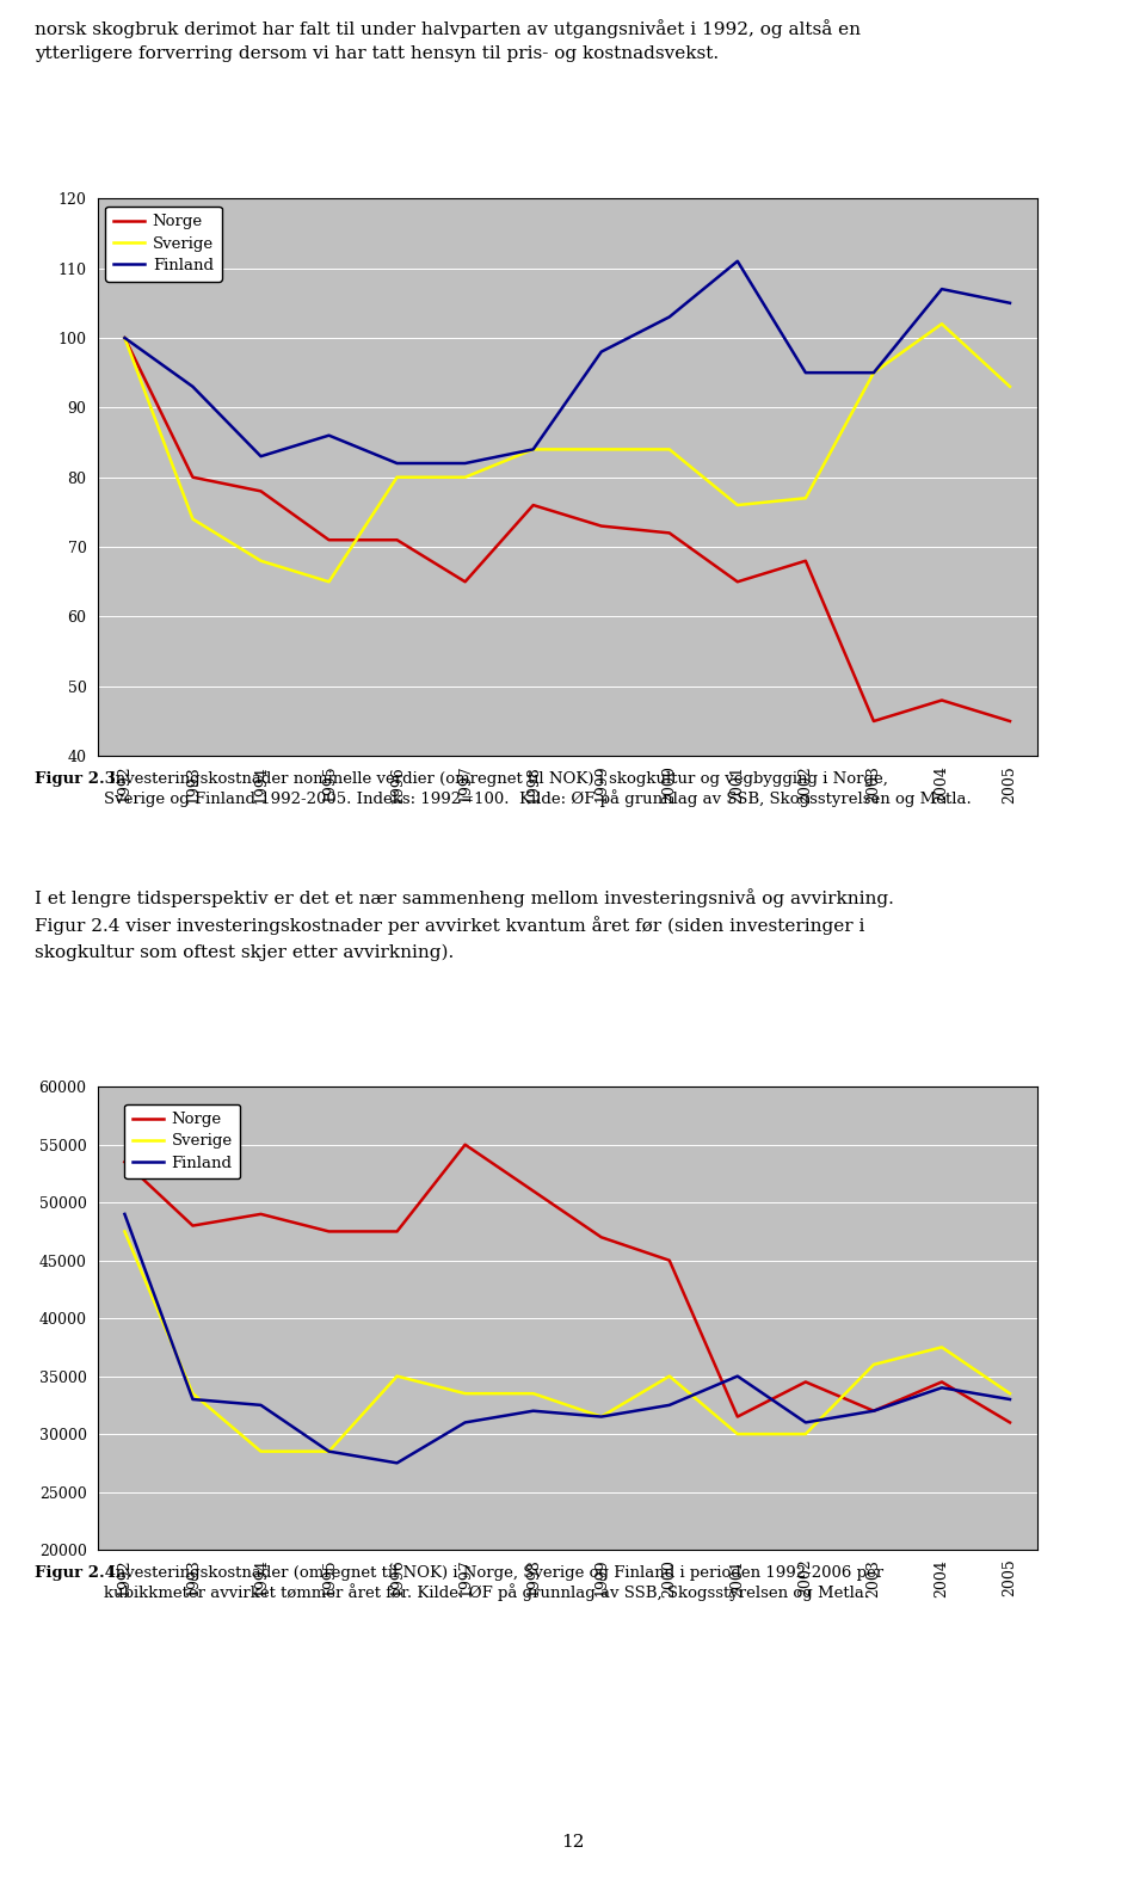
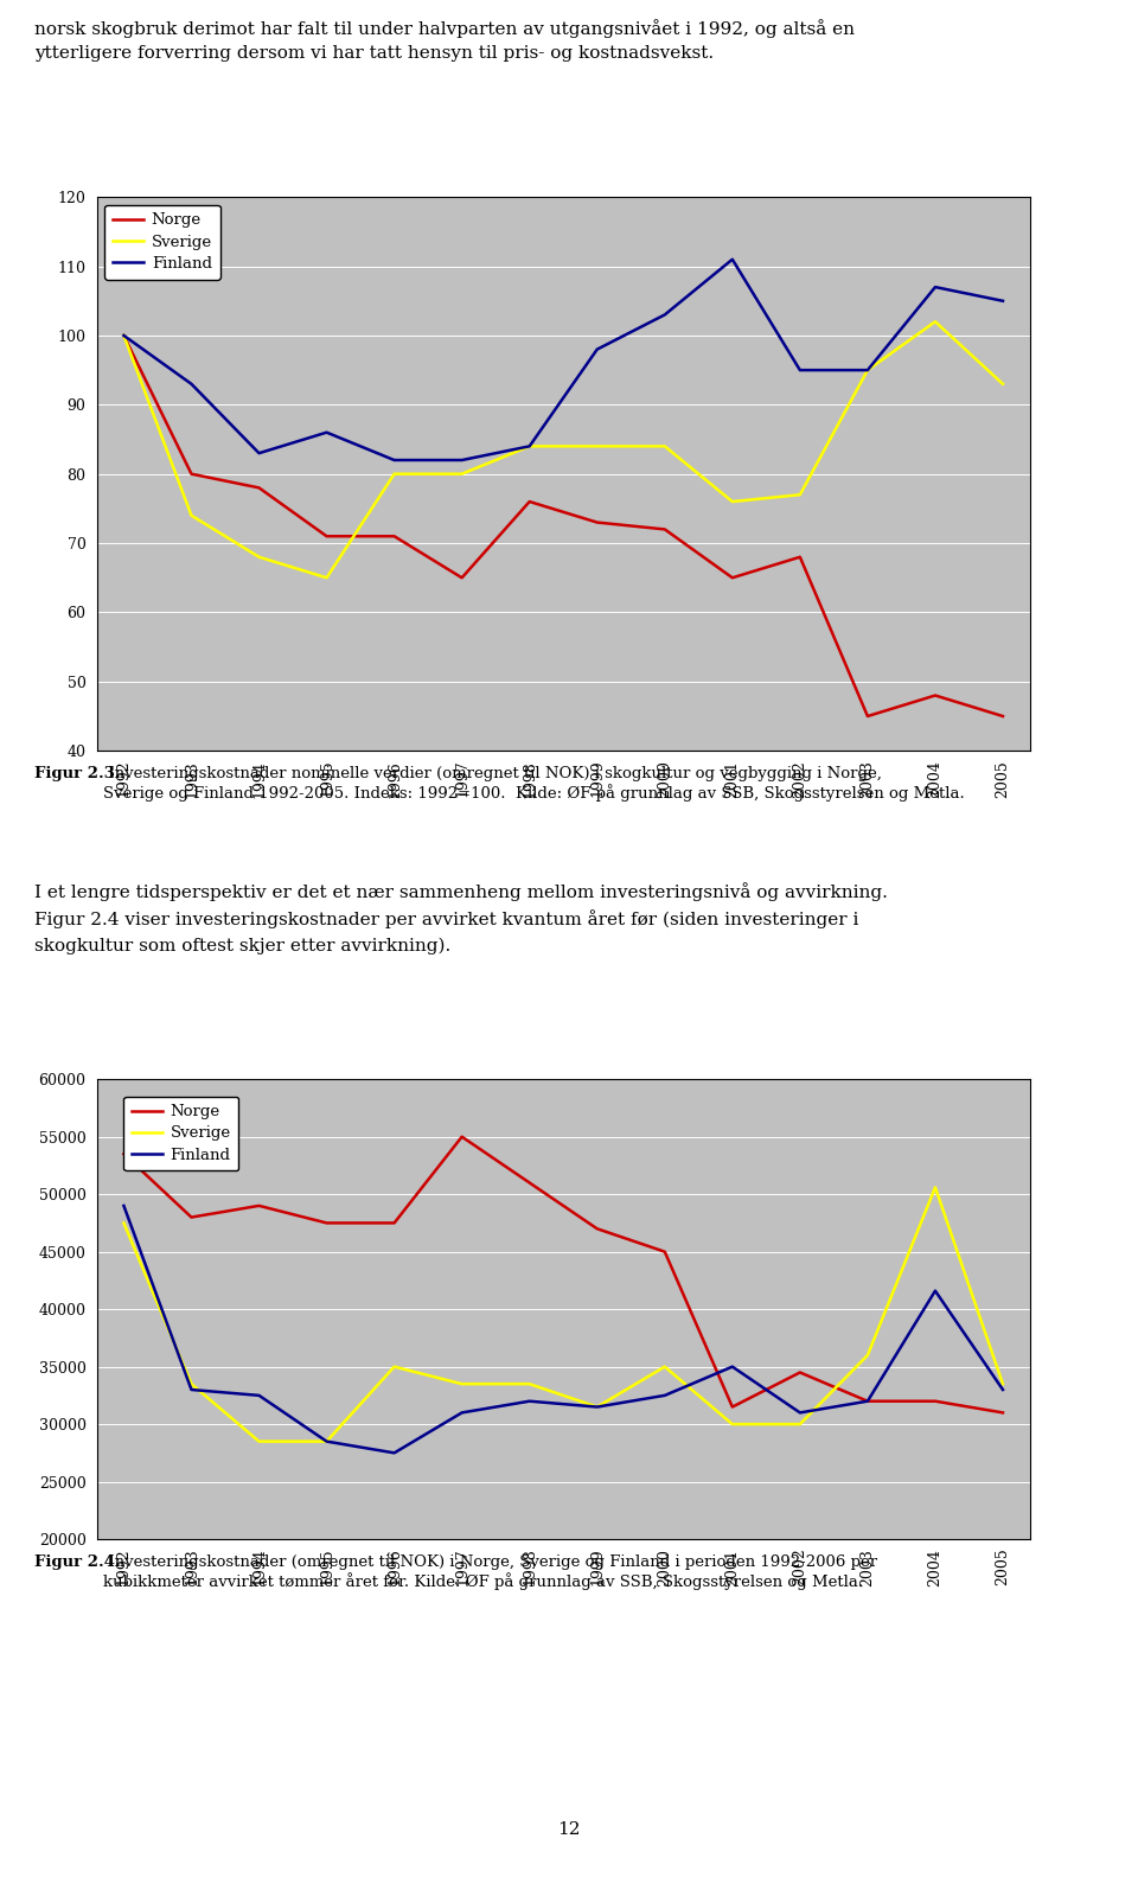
Norge/2004: 34500 -> 32000
Sverige/2004: 37500 -> 50600
Finland/2004: 34000 -> 41600
